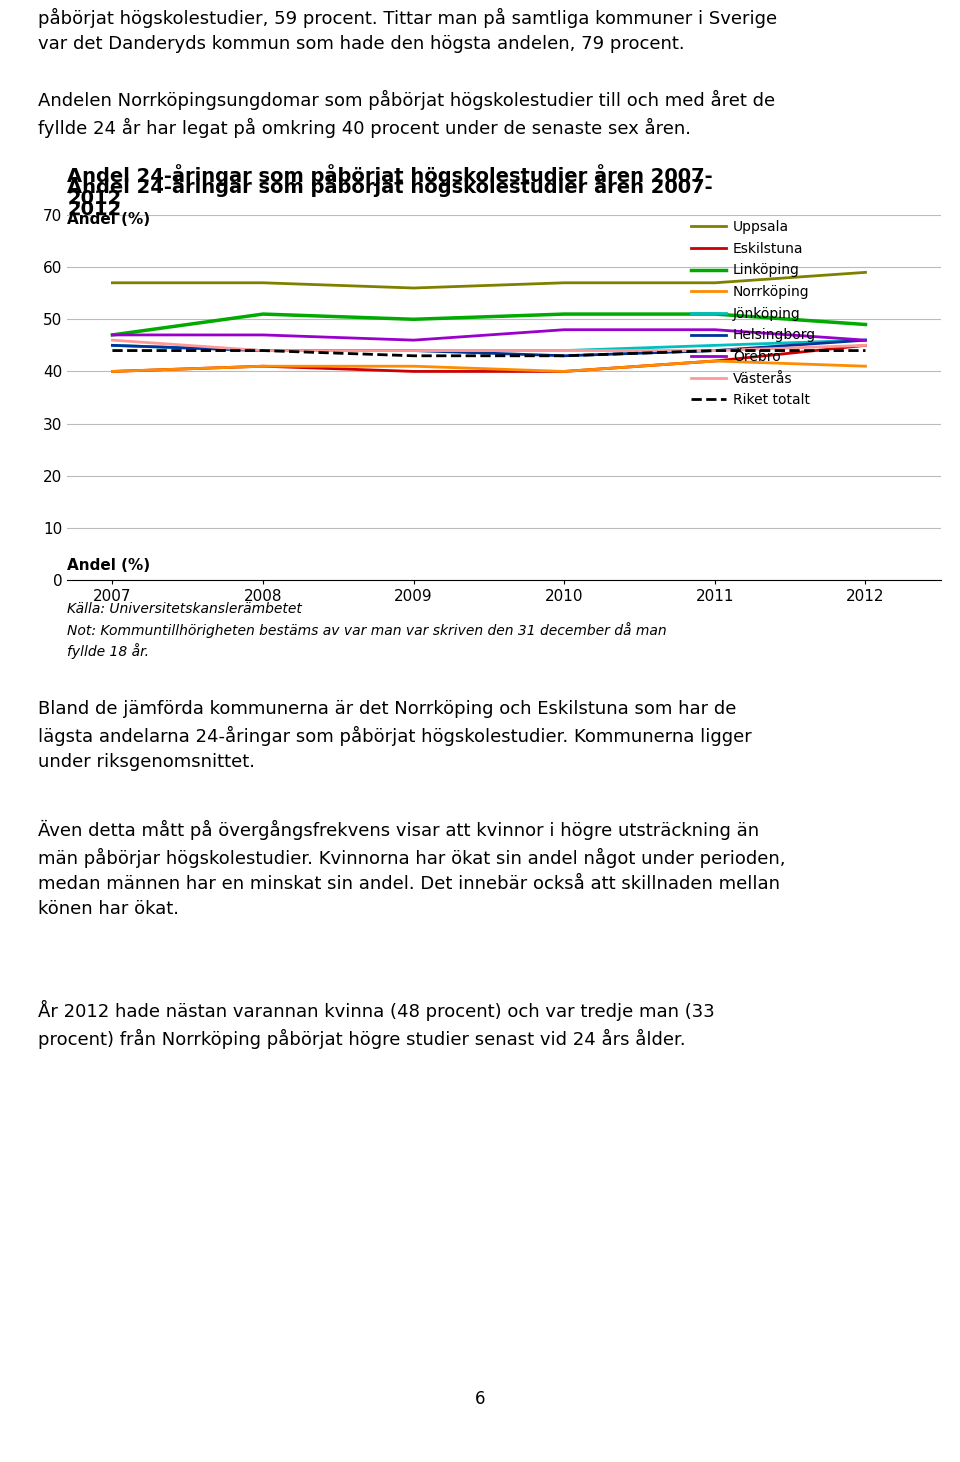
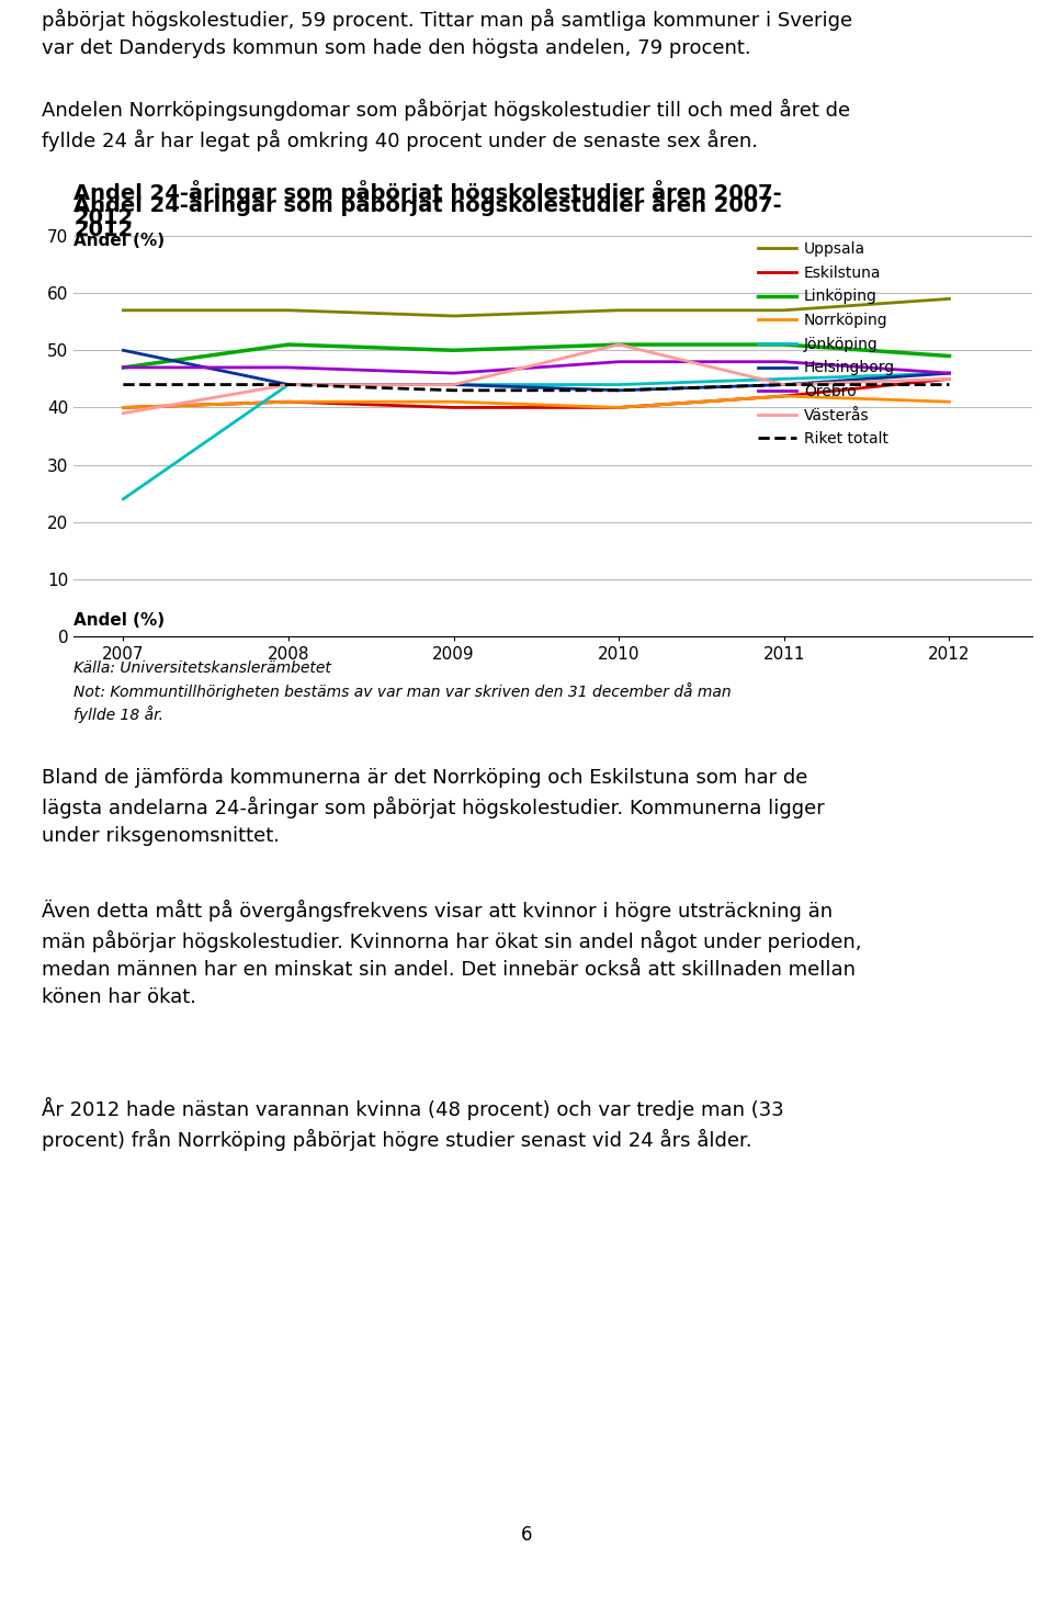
Jönköping/2007: 45 -> 24
Helsingborg/2007: 45 -> 50
Västerås/2007: 46 -> 39
Västerås/2010: 44 -> 51
